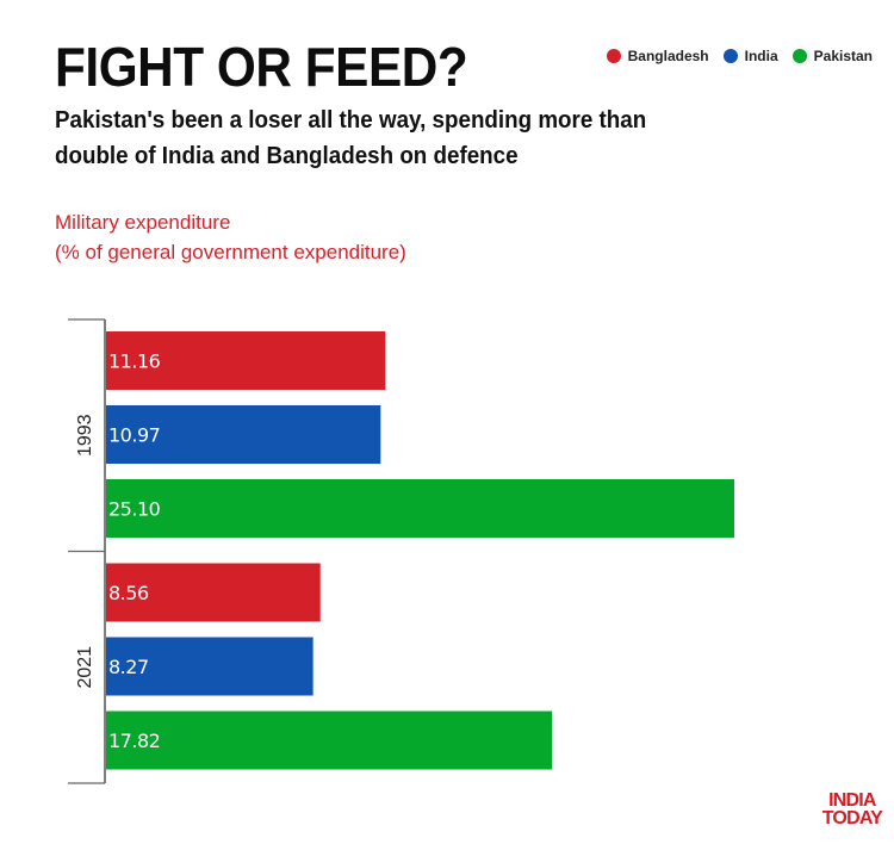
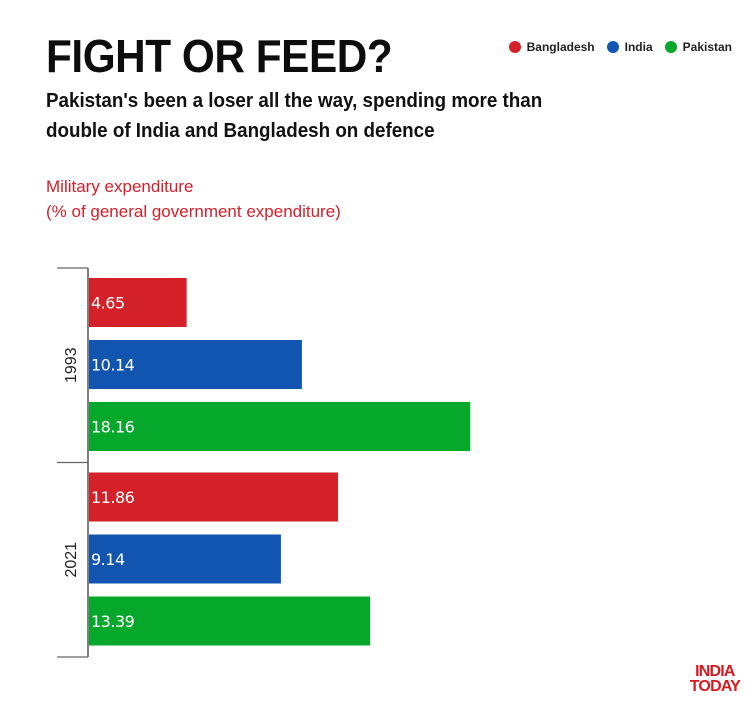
Bangladesh/1993: 11.16 -> 4.65
India/1993: 10.97 -> 10.14
Pakistan/1993: 25.10 -> 18.16
Bangladesh/2021: 8.56 -> 11.86
India/2021: 8.27 -> 9.14
Pakistan/2021: 17.82 -> 13.39
